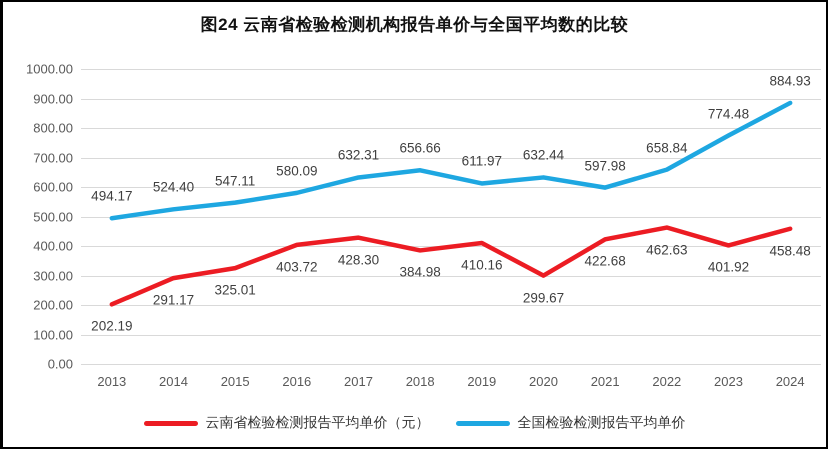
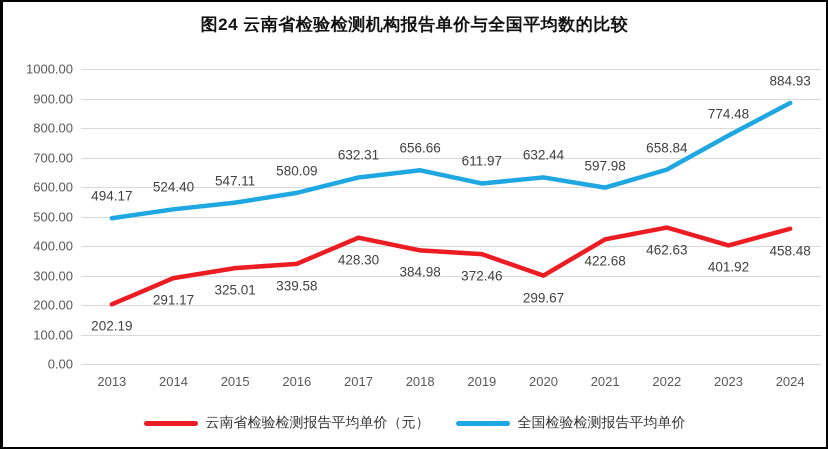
云南省检验检测报告平均单价（元）/2016: 403.72 -> 339.58
云南省检验检测报告平均单价（元）/2019: 410.16 -> 372.46
